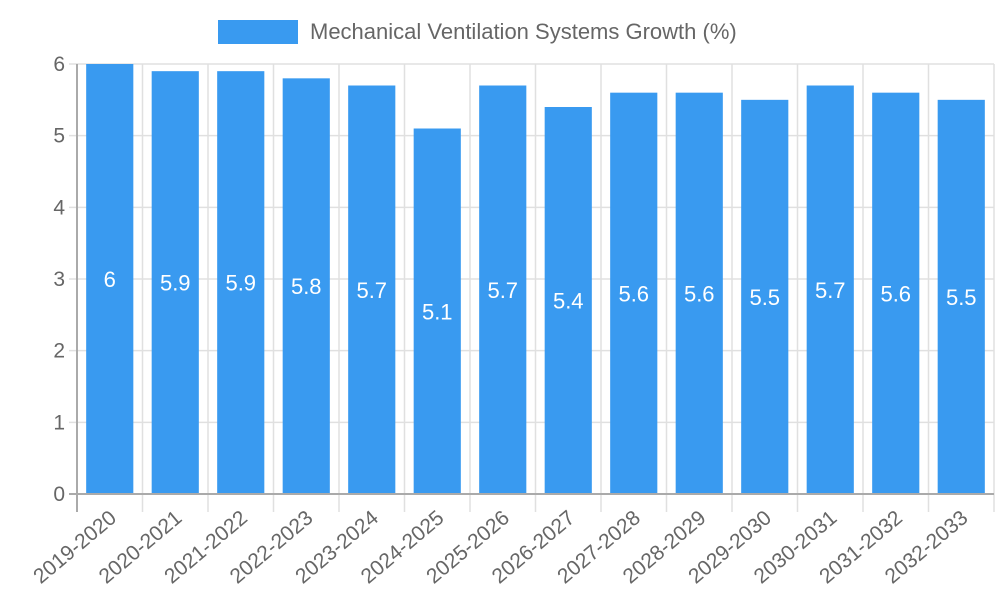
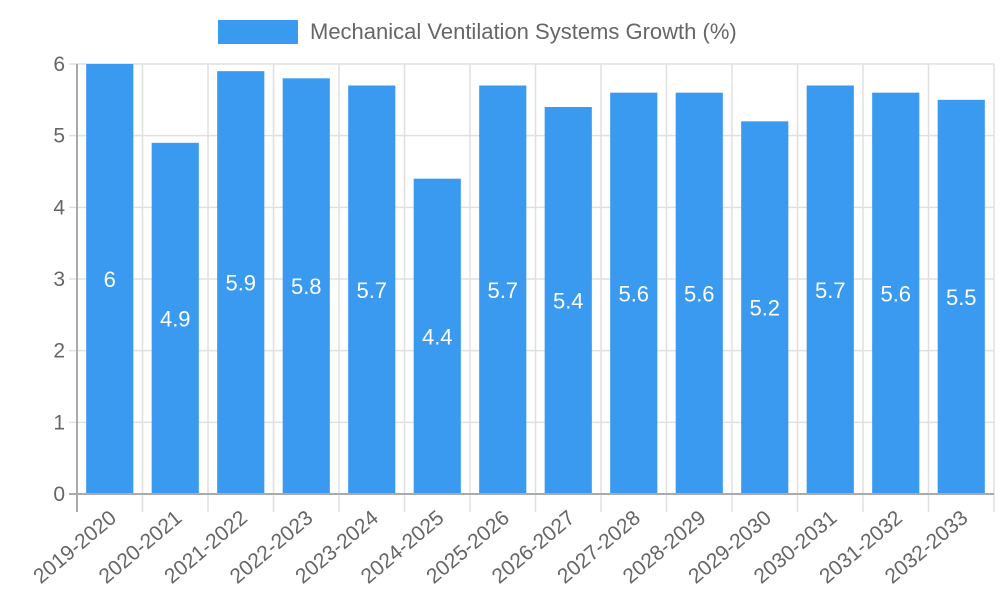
2020-2021: 5.9 -> 4.9
2024-2025: 5.1 -> 4.4
2029-2030: 5.5 -> 5.2
